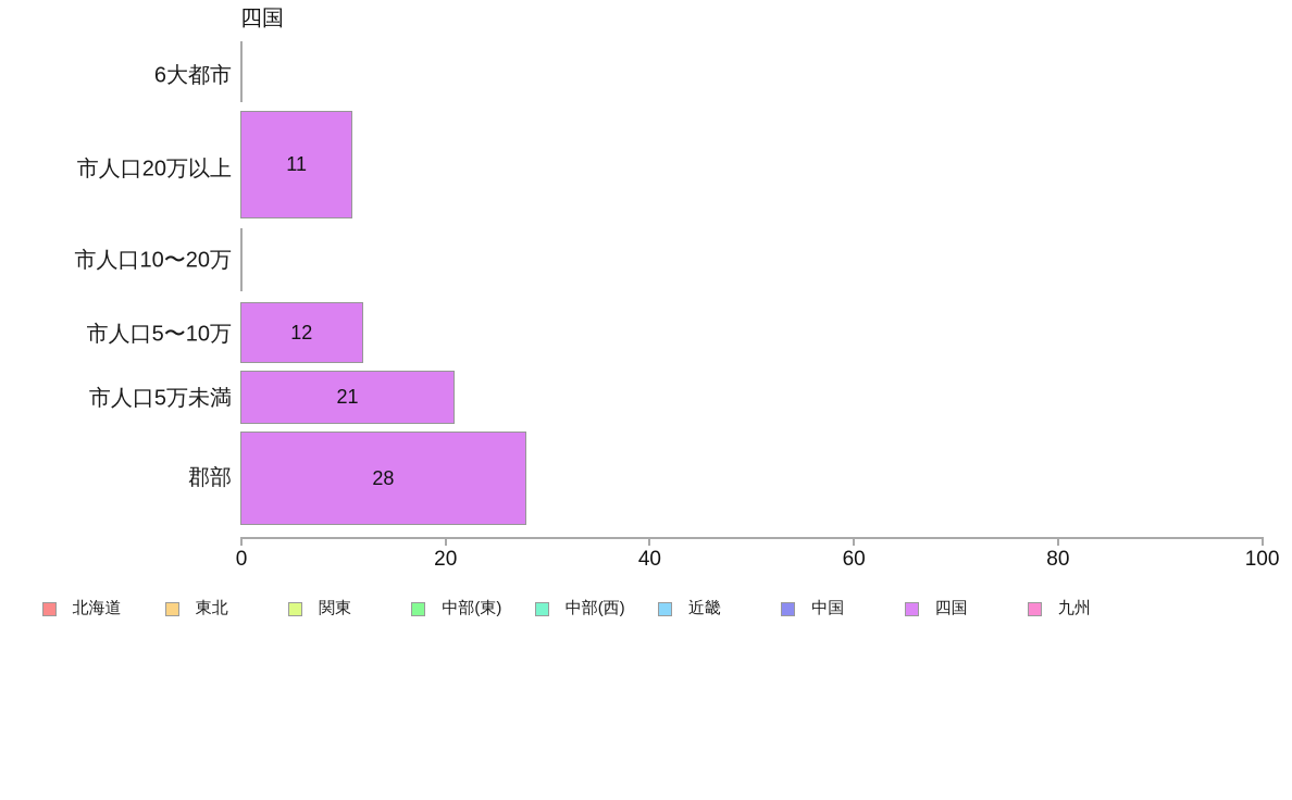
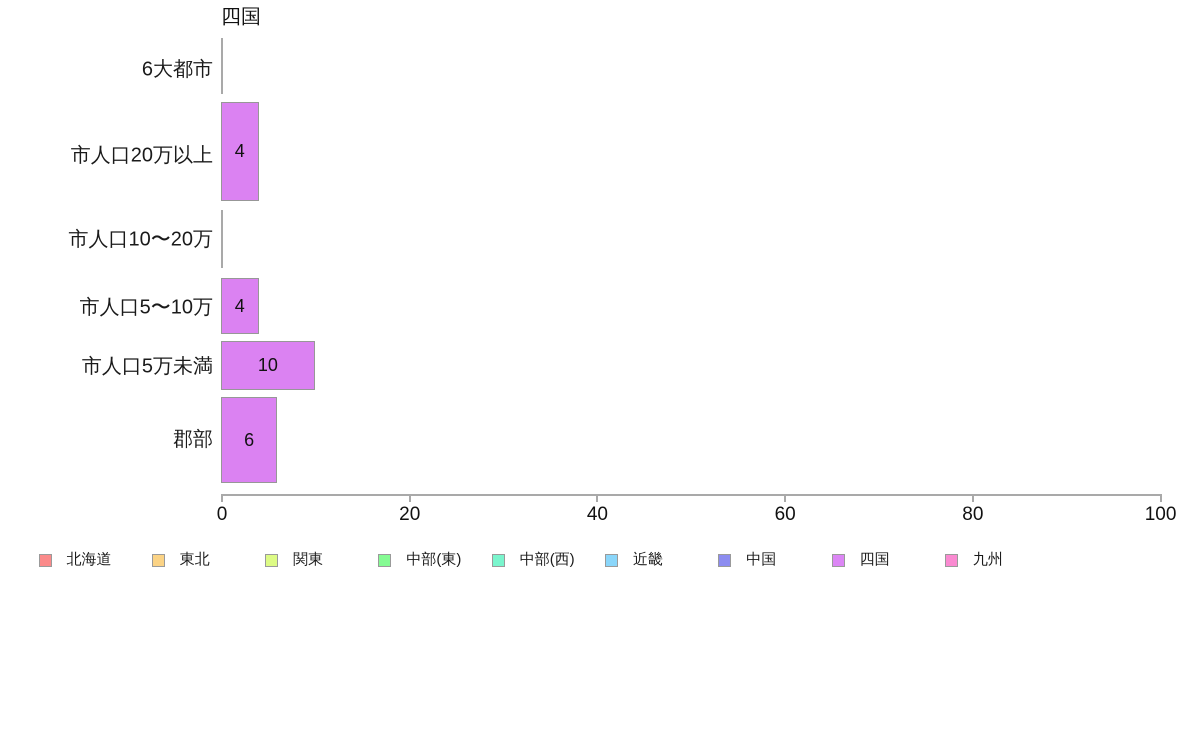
市人口20万以上: 11 -> 4
市人口5〜10万: 12 -> 4
市人口5万未満: 21 -> 10
郡部: 28 -> 6
